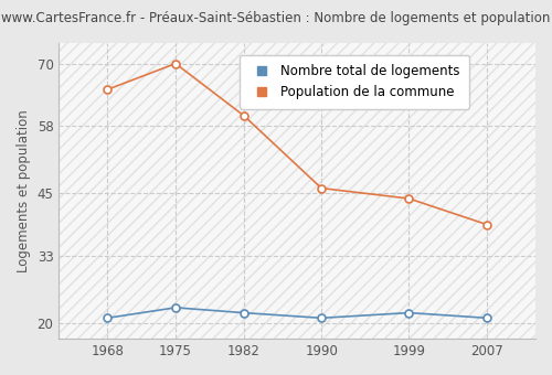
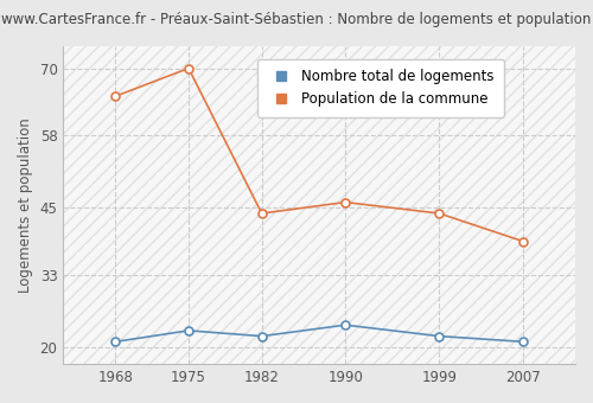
Population de la commune/1982: 60 -> 44
Nombre total de logements/1990: 21 -> 24
